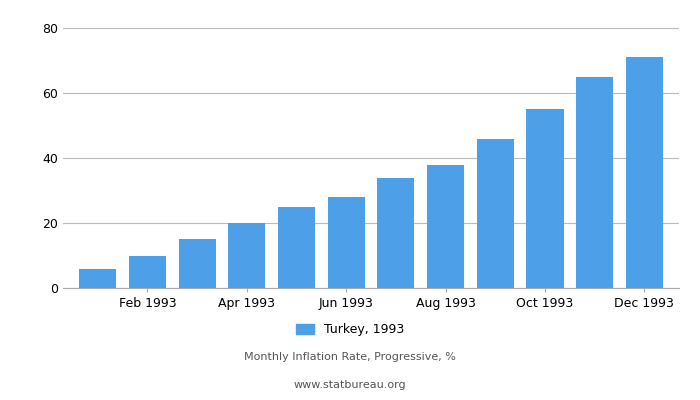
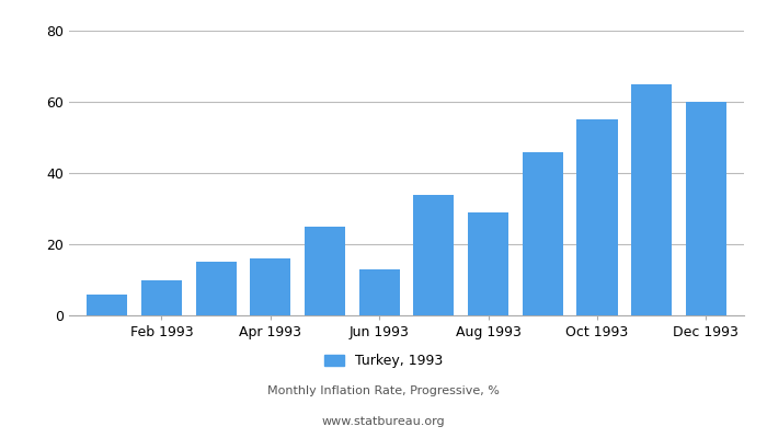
Apr 1993: 20 -> 16
Jun 1993: 28 -> 13
Aug 1993: 38 -> 29
Dec 1993: 71 -> 60
